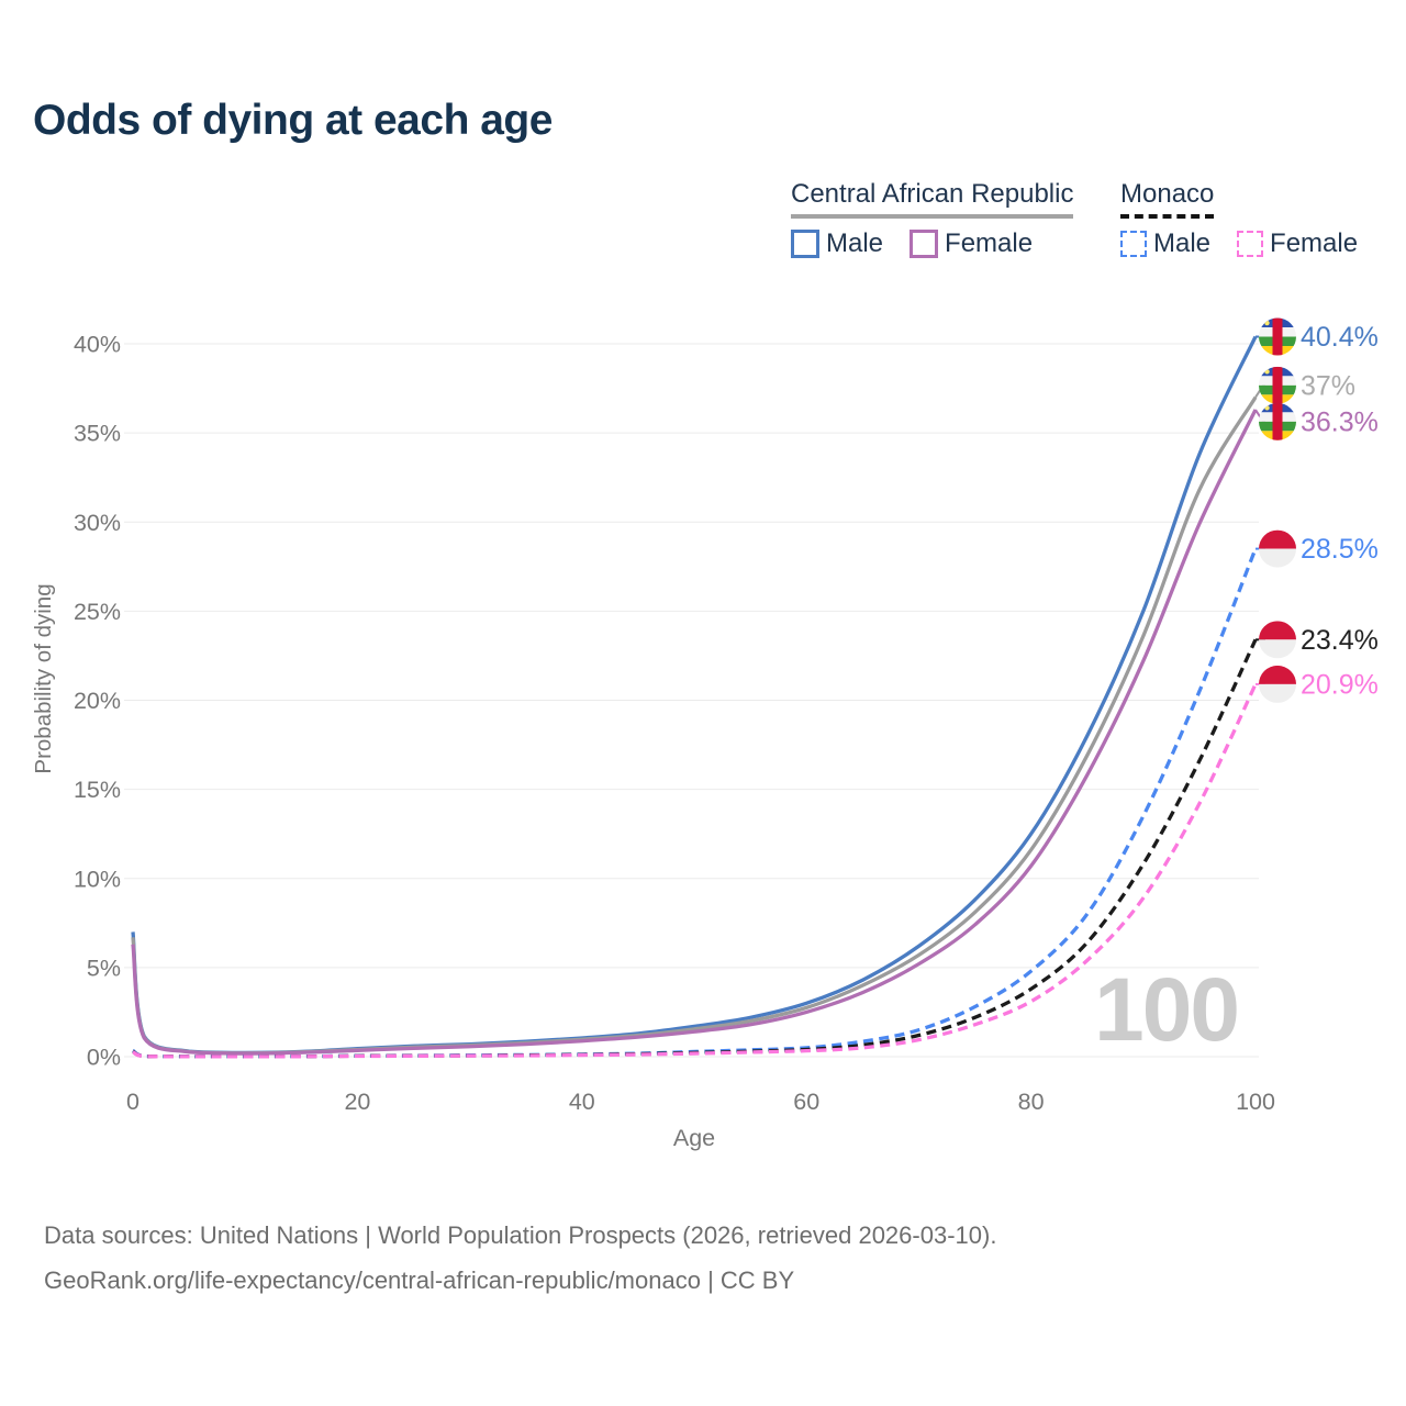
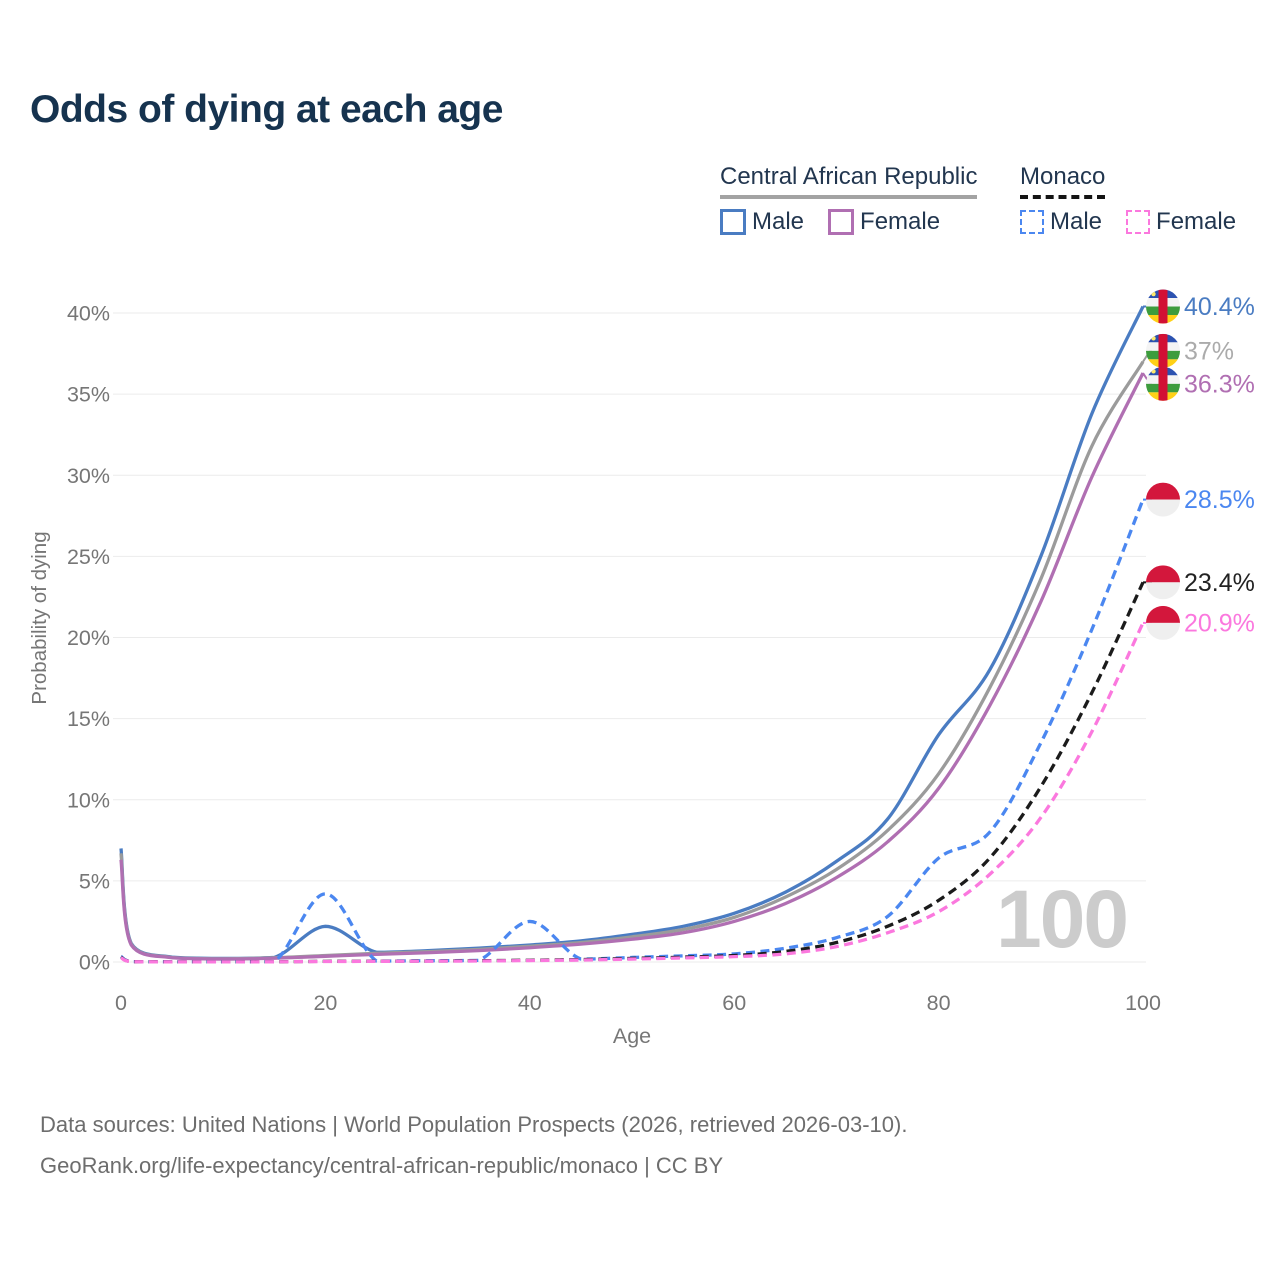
Central African Republic Male/20: 0.5% -> 2.2%
Monaco Male/20: 0.1% -> 4.2%
Monaco Male/40: 0.1% -> 2.5%
Central African Republic Male/80: 12.5% -> 14.0%
Monaco Male/80: 4.8% -> 6.4%
